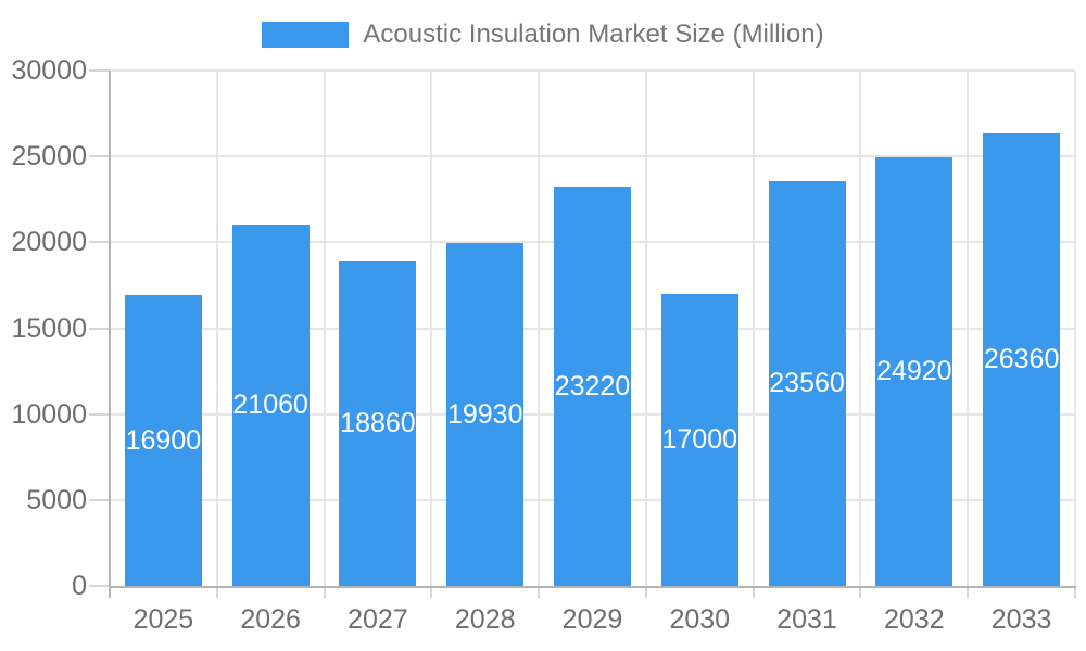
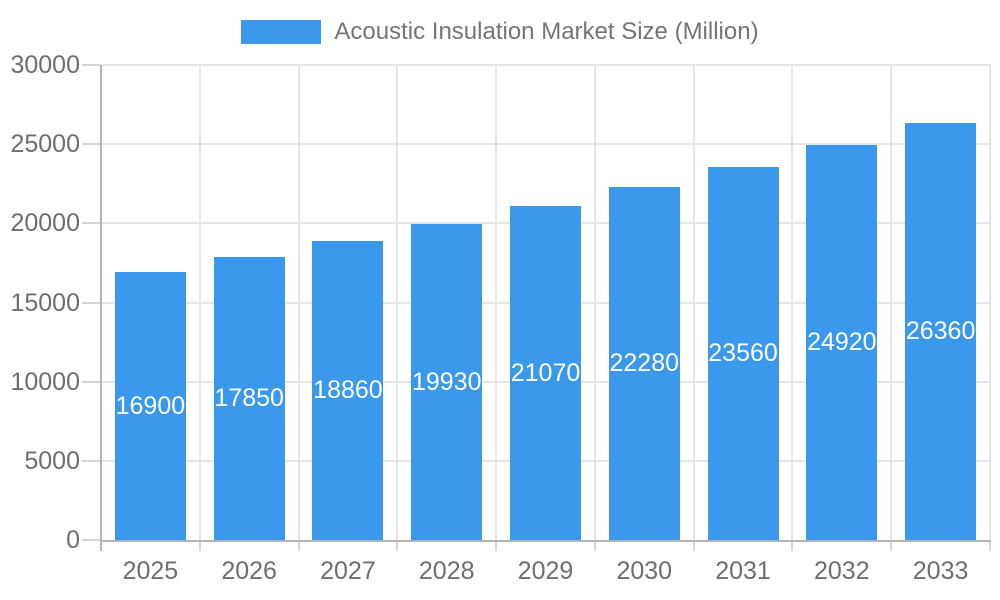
2026: 21060 -> 17850
2029: 23220 -> 21070
2030: 17000 -> 22280
